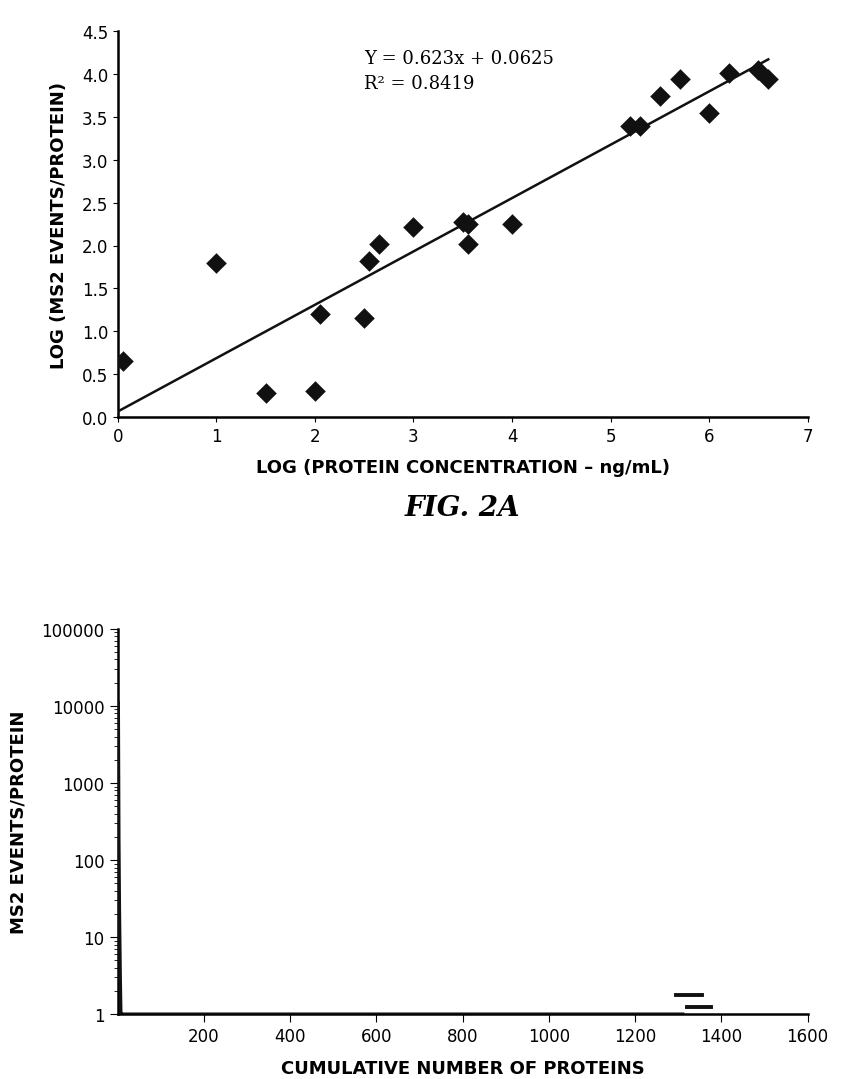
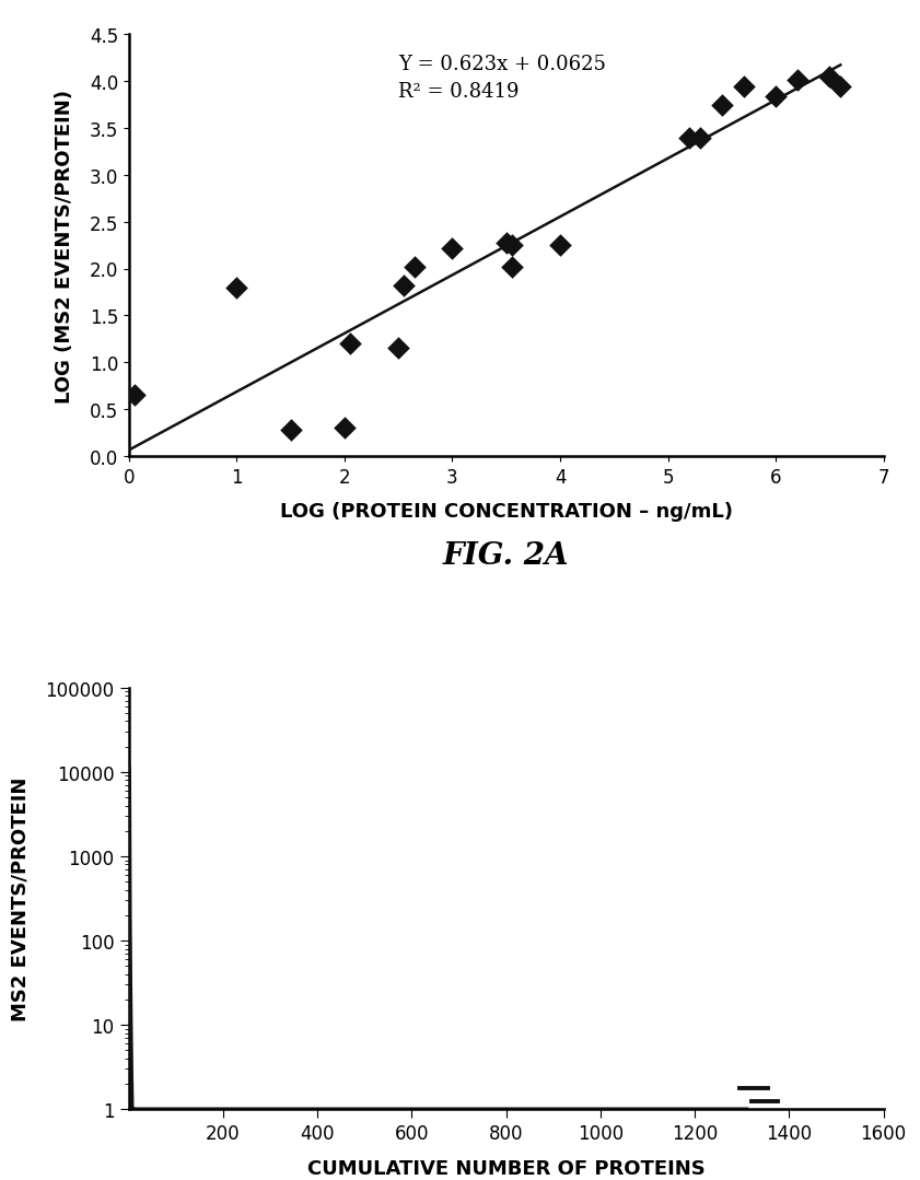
6: 3.55 -> 3.84
